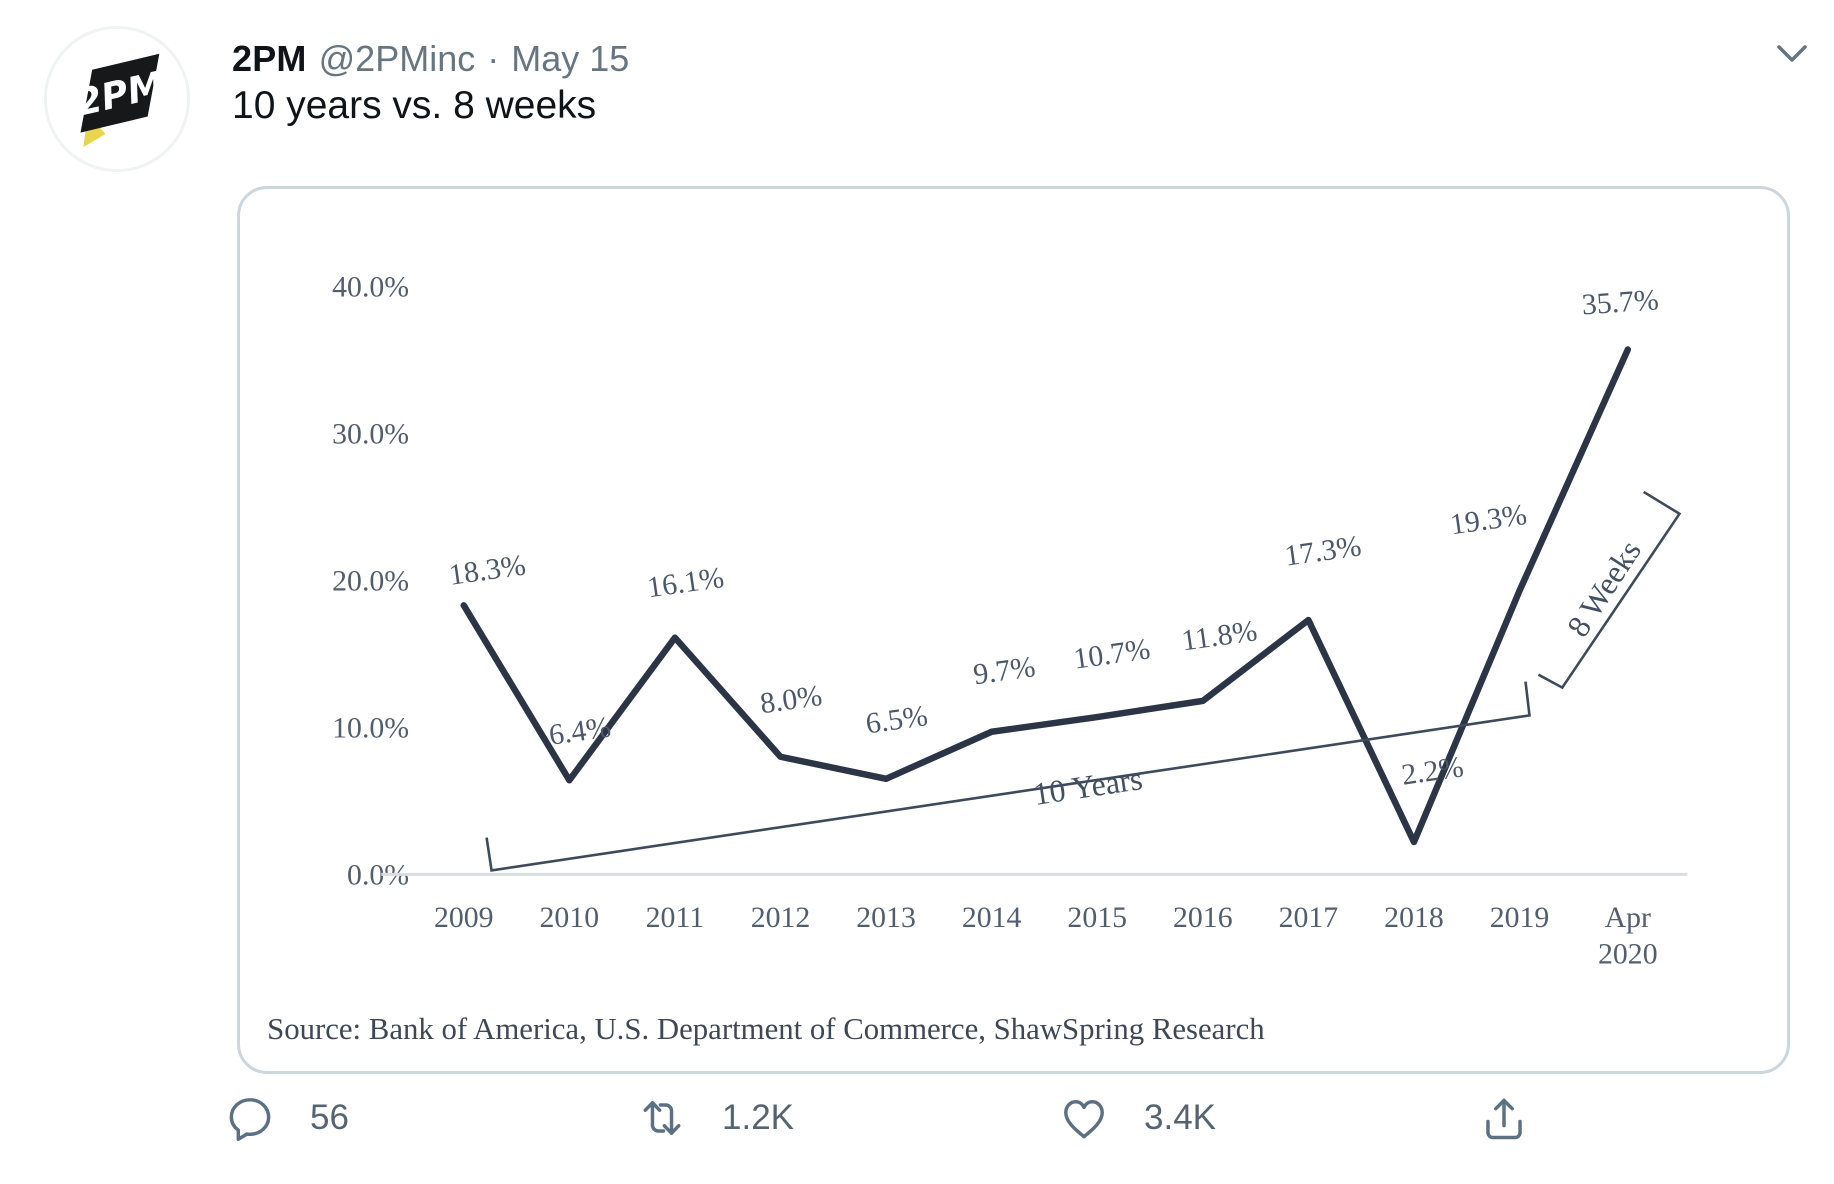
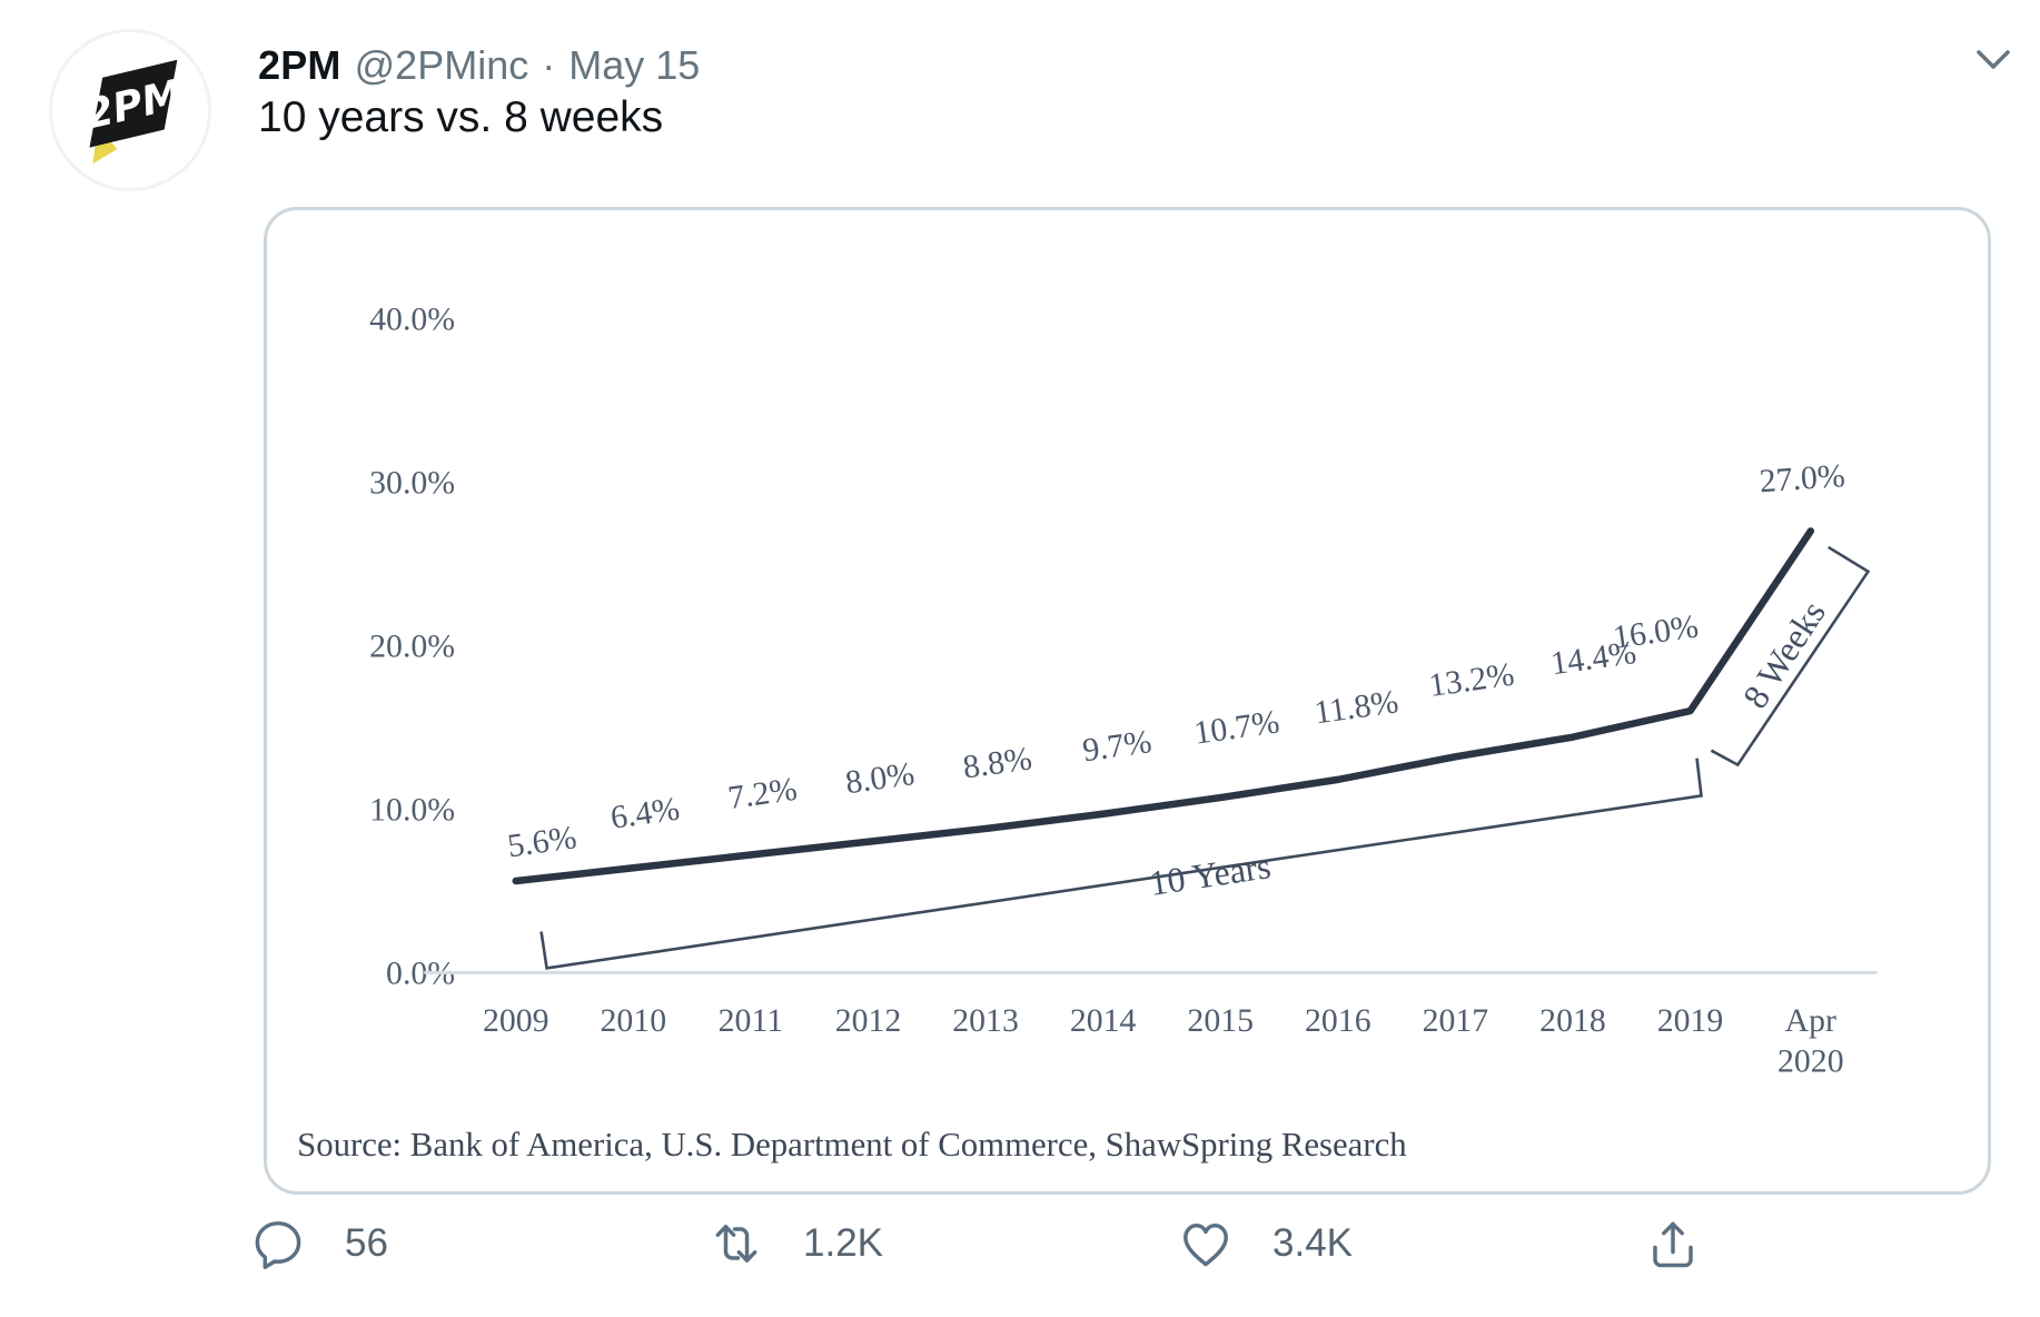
2009: 18.3% -> 5.6%
2011: 16.1% -> 7.2%
2013: 6.5% -> 8.8%
2017: 17.3% -> 13.2%
2018: 2.2% -> 14.4%
2019: 19.3% -> 16.0%
Apr 2020: 35.7% -> 27.0%
